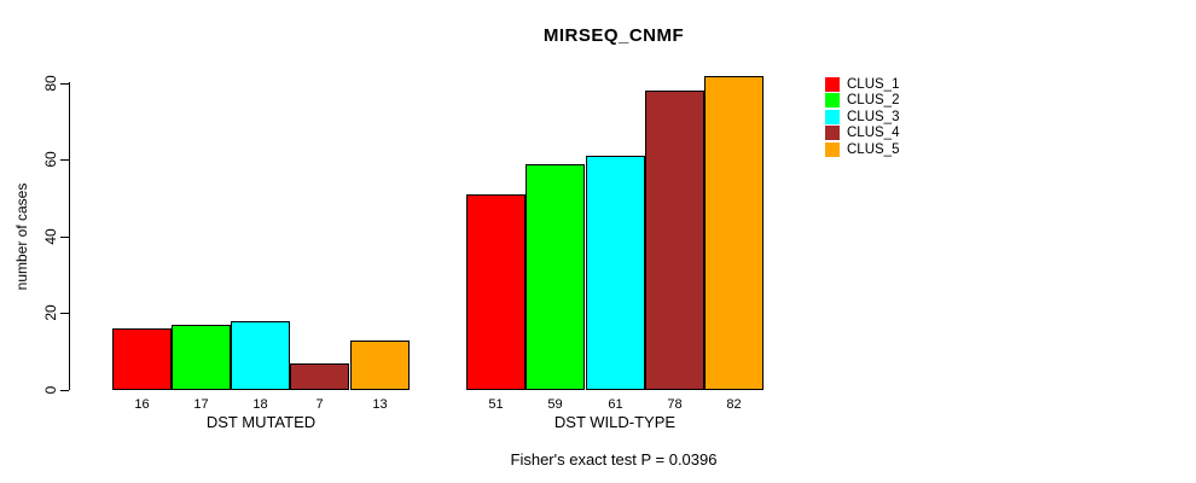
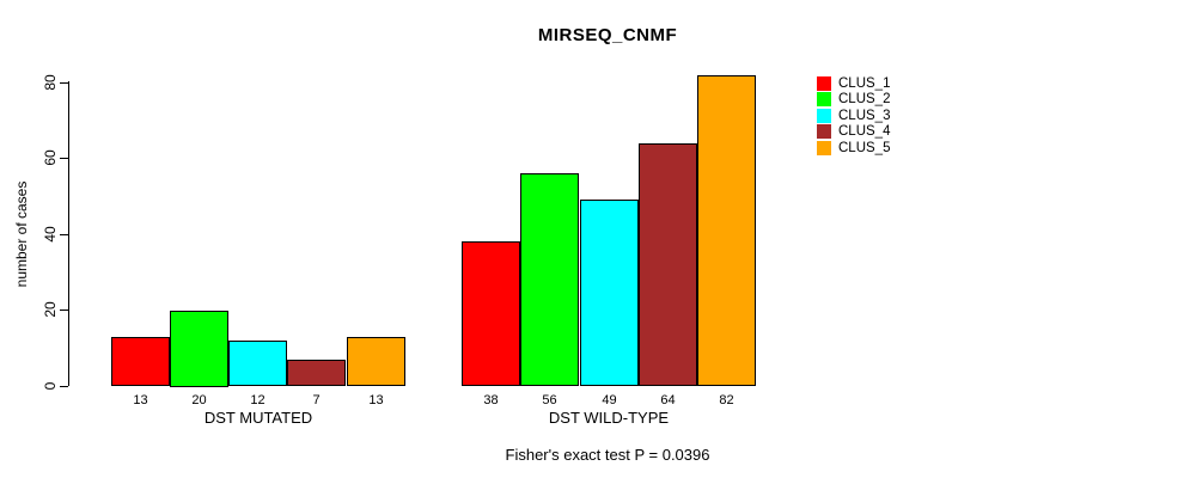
CLUS_1/DST MUTATED: 16 -> 13
CLUS_2/DST MUTATED: 17 -> 20
CLUS_3/DST MUTATED: 18 -> 12
CLUS_1/DST WILD-TYPE: 51 -> 38
CLUS_2/DST WILD-TYPE: 59 -> 56
CLUS_3/DST WILD-TYPE: 61 -> 49
CLUS_4/DST WILD-TYPE: 78 -> 64
